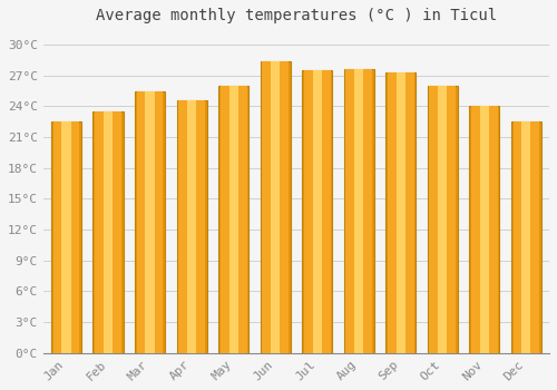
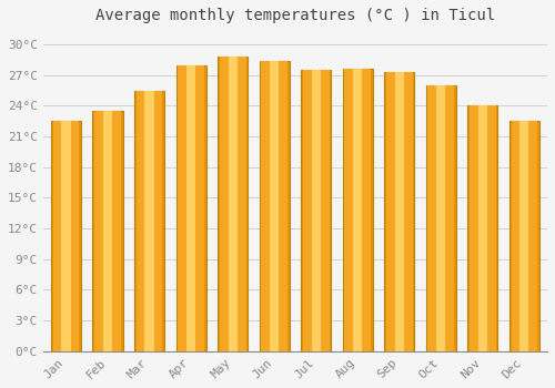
Apr: 24.6°C -> 28.0°C
May: 26.0°C -> 28.8°C
